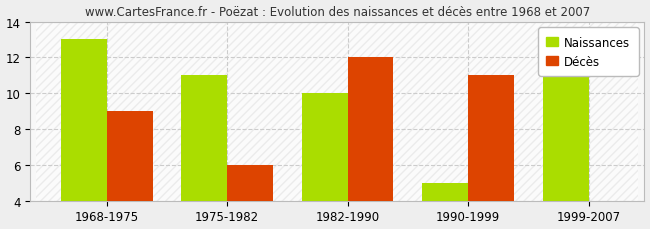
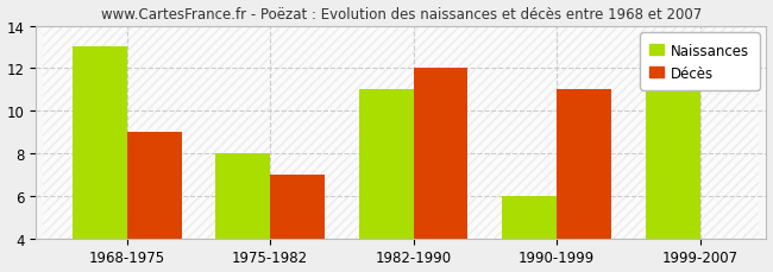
Naissances/1975-1982: 11 -> 8
Décès/1975-1982: 6 -> 7
Naissances/1982-1990: 10 -> 11
Naissances/1990-1999: 5 -> 6
